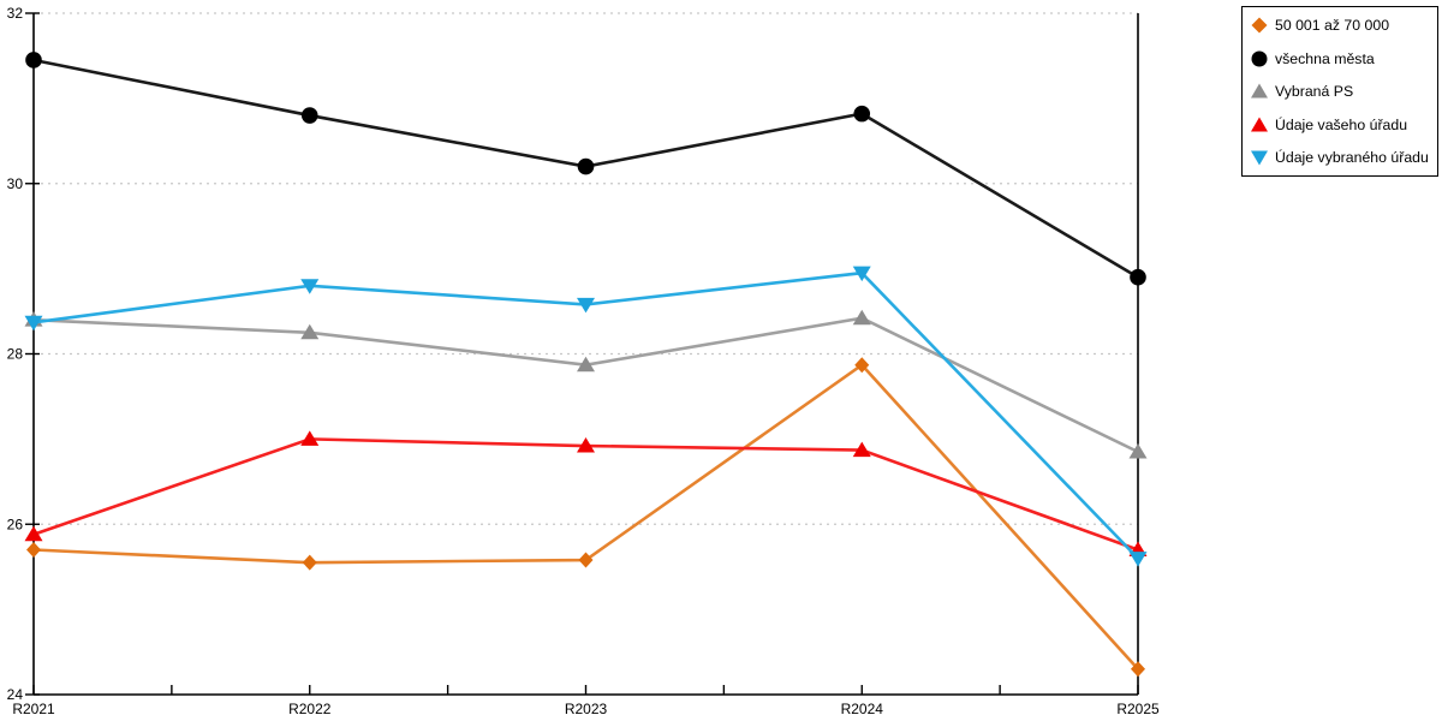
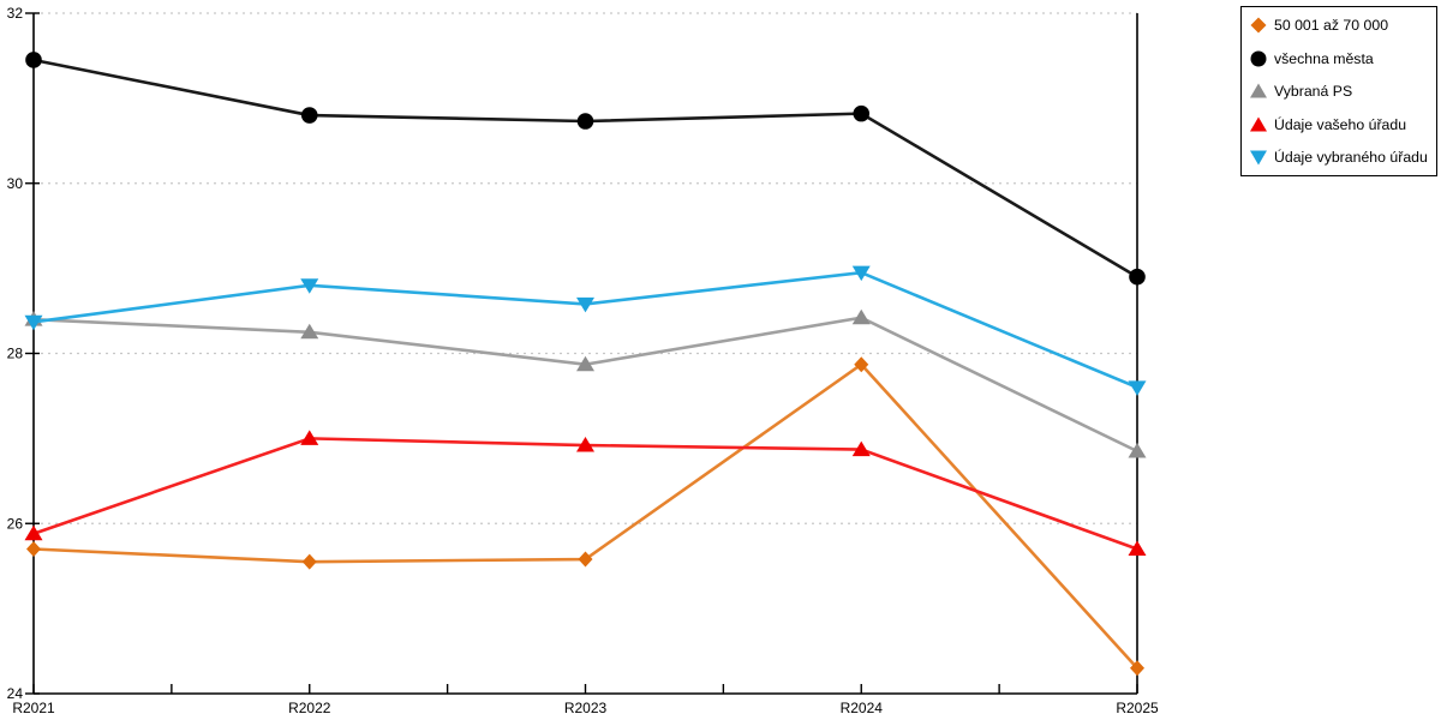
všechna města/R2023: 30.2 -> 30.7
Údaje vybraného úřadu/R2025: 25.6 -> 27.6
